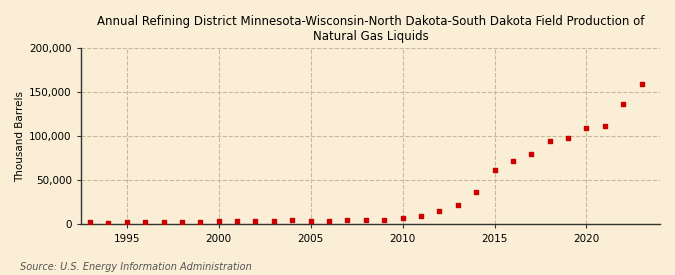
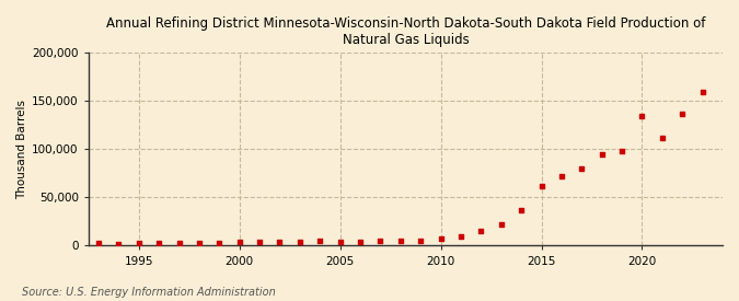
2020: 110,000 -> 134,000
